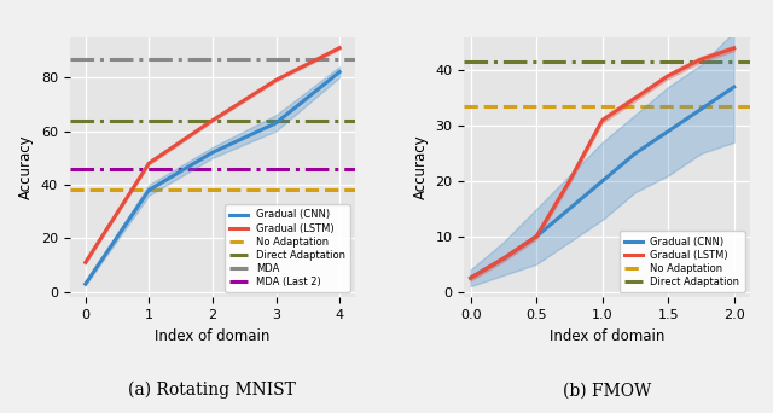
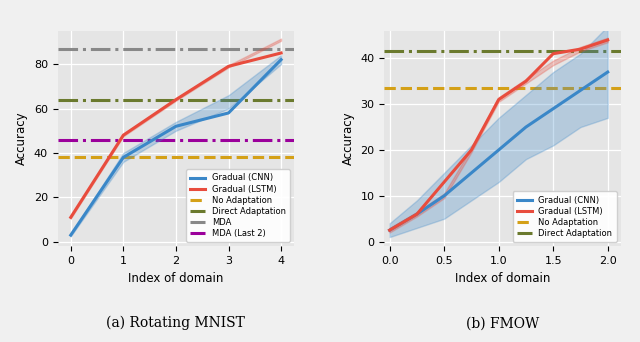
Gradual (CNN)/3: 63 -> 58
Gradual (LSTM)/4: 91 -> 85
Gradual (LSTM)/0.5: 10.0 -> 13.0
Gradual (LSTM)/1.5: 39.0 -> 41.0
